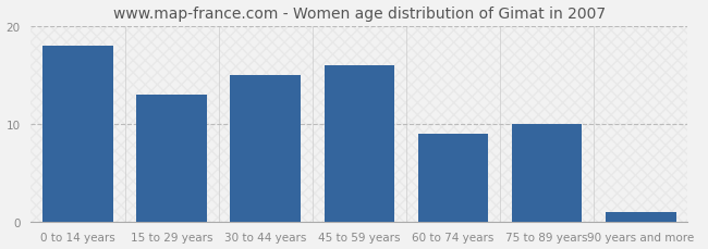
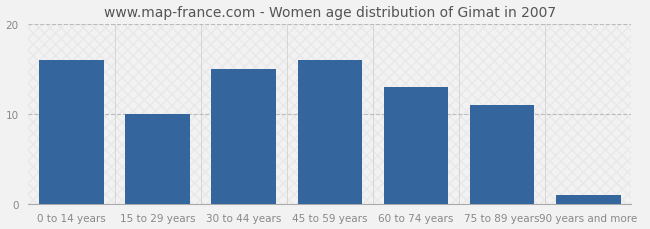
0 to 14 years: 18 -> 16
15 to 29 years: 13 -> 10
60 to 74 years: 9 -> 13
75 to 89 years: 10 -> 11
